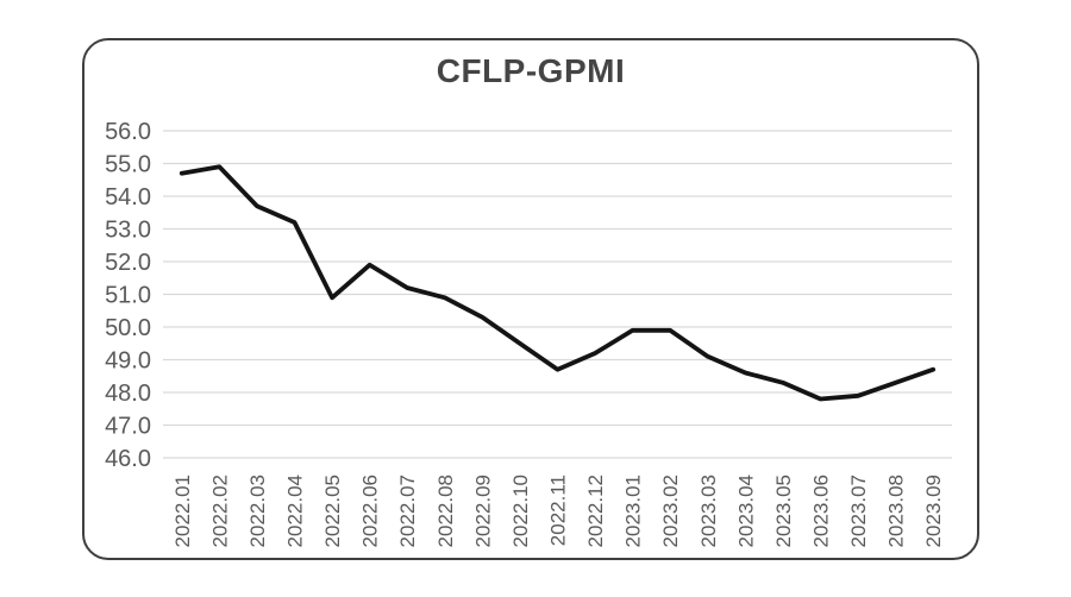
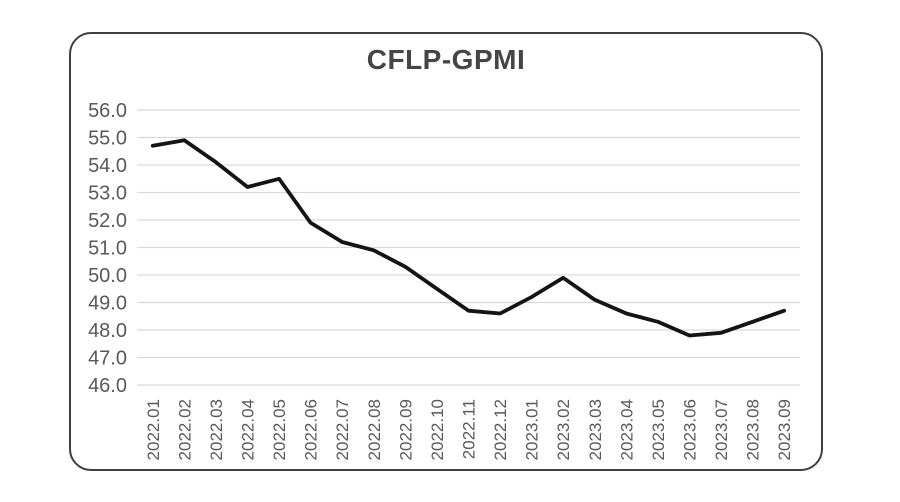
2022.03: 53.7 -> 54.1
2022.05: 50.9 -> 53.5
2022.12: 49.2 -> 48.6
2023.01: 49.9 -> 49.2
